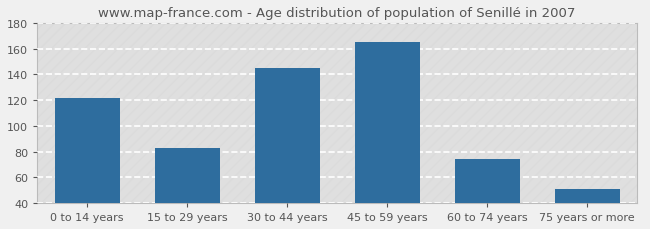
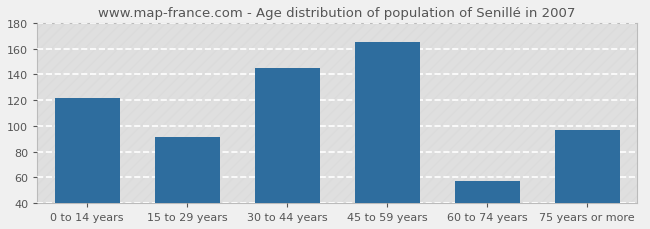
15 to 29 years: 83 -> 91
60 to 74 years: 74 -> 57
75 years or more: 51 -> 97
